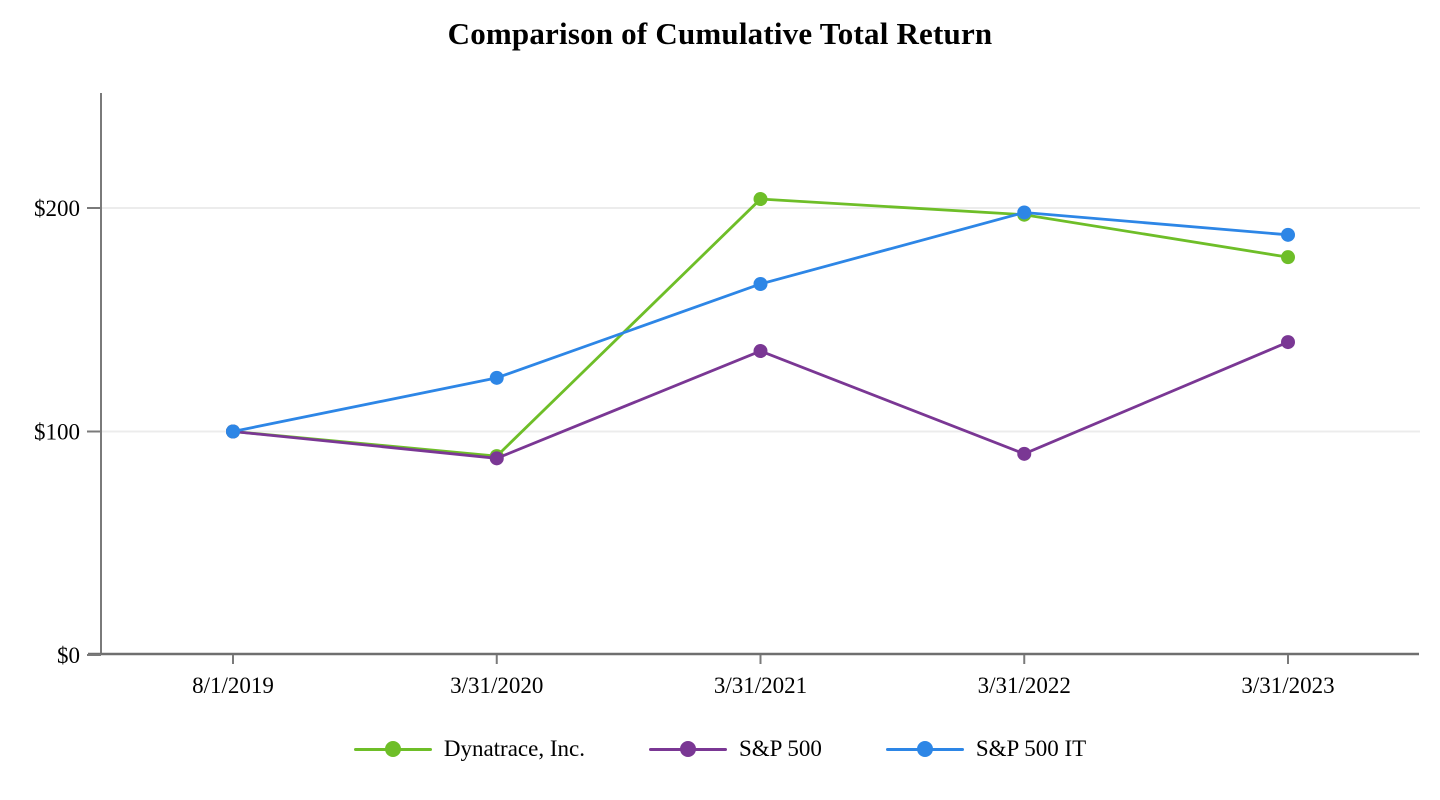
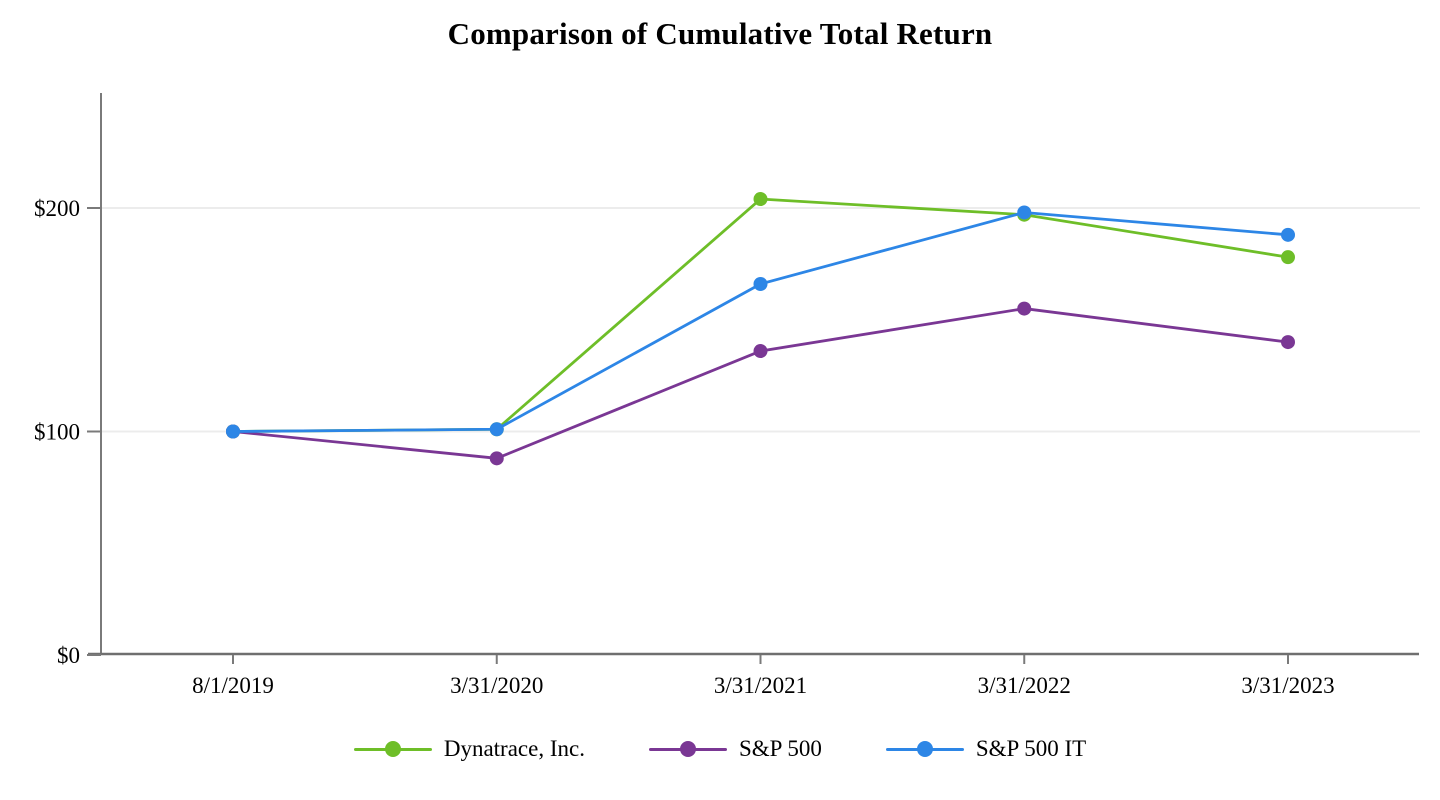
Dynatrace, Inc./3/31/2020: $89 -> $101
S&P 500 IT/3/31/2020: $124 -> $101
S&P 500/3/31/2022: $90 -> $155
